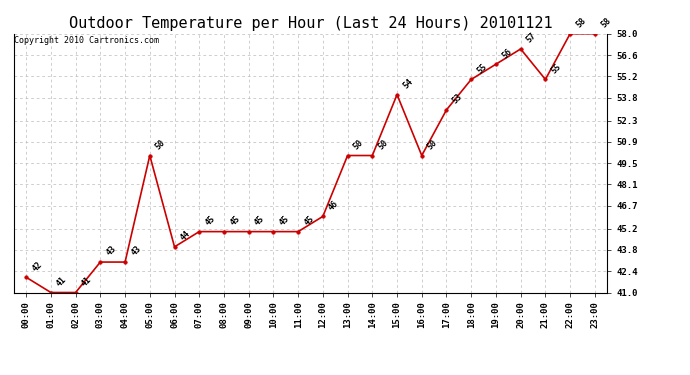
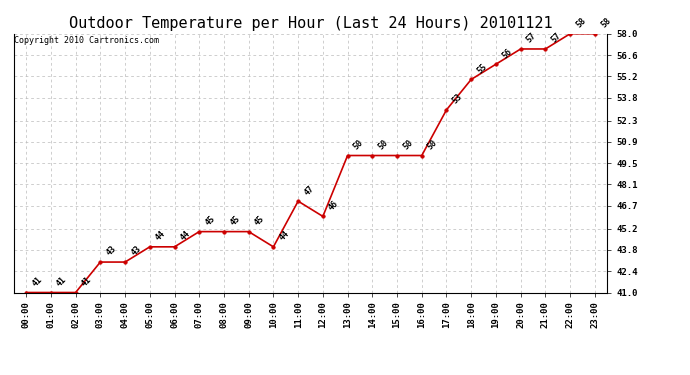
00:00: 42 -> 41
05:00: 50 -> 44
10:00: 45 -> 44
11:00: 45 -> 47
15:00: 54 -> 50
21:00: 55 -> 57
